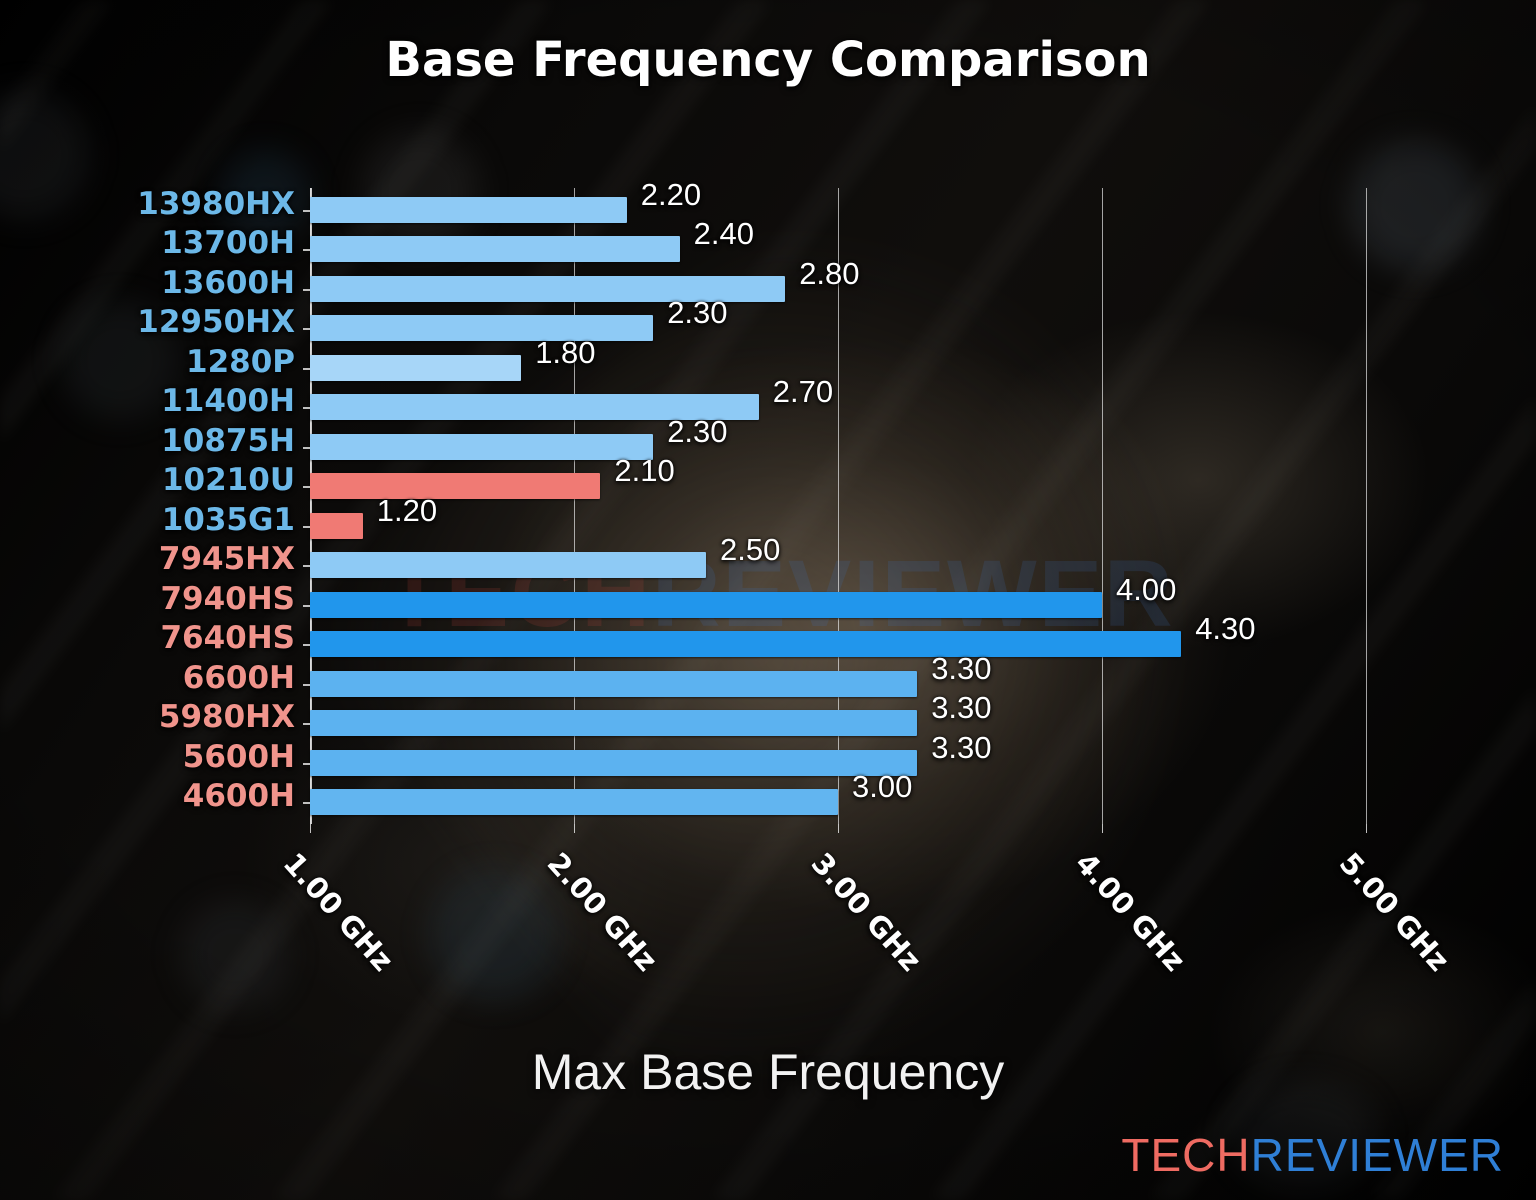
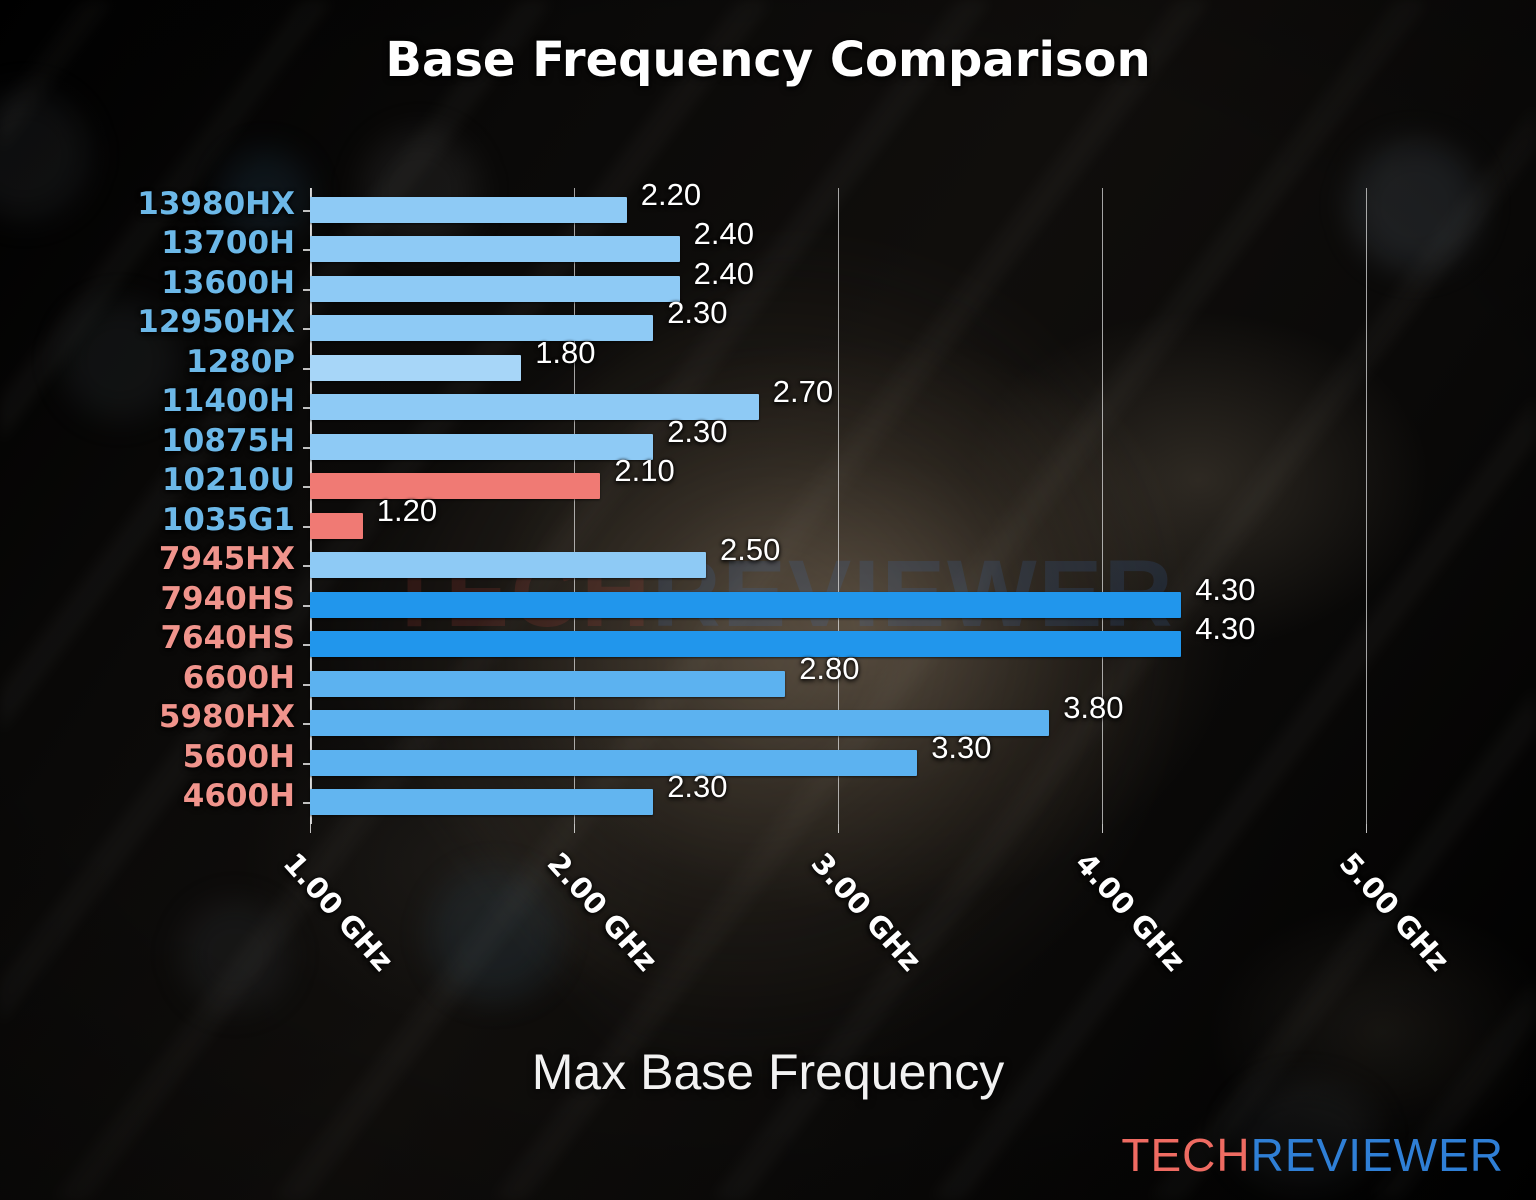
13600H: 2.80 -> 2.40
7940HS: 4.00 -> 4.30
6600H: 3.30 -> 2.80
5980HX: 3.30 -> 3.80
4600H: 3.00 -> 2.30
